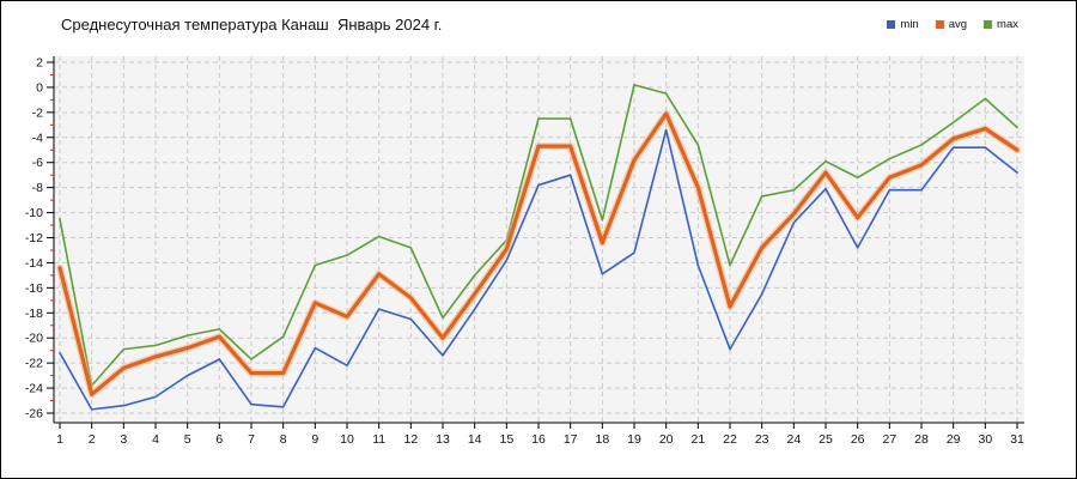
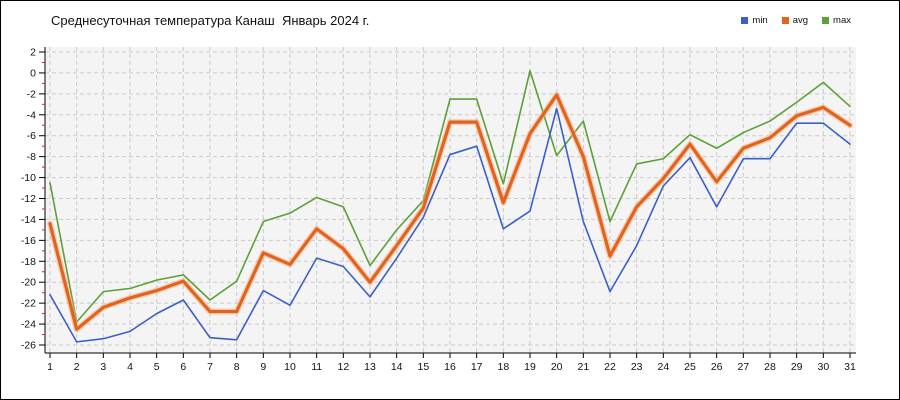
max/20: -0.5 -> -7.9
